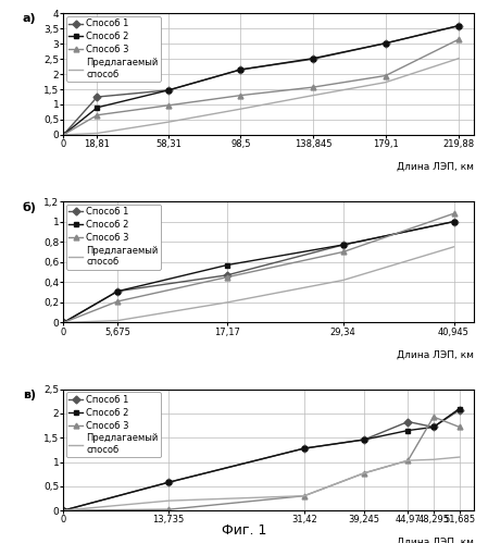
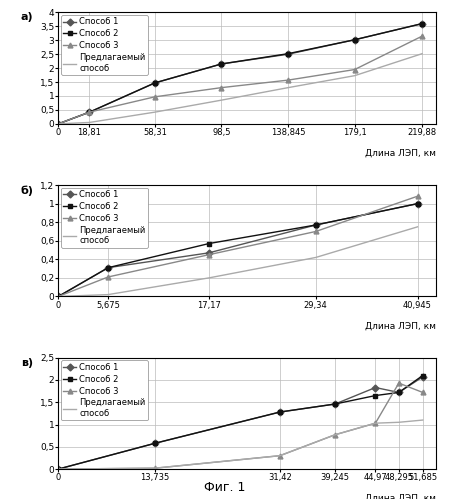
Способ 1/18,81: 1,25 -> 0,42
Способ 2/18,81: 0,90 -> 0,42
Способ 3/18,81: 0,65 -> 0,42
Предлагаемый способ/13,735: 0,20 -> 0,02
